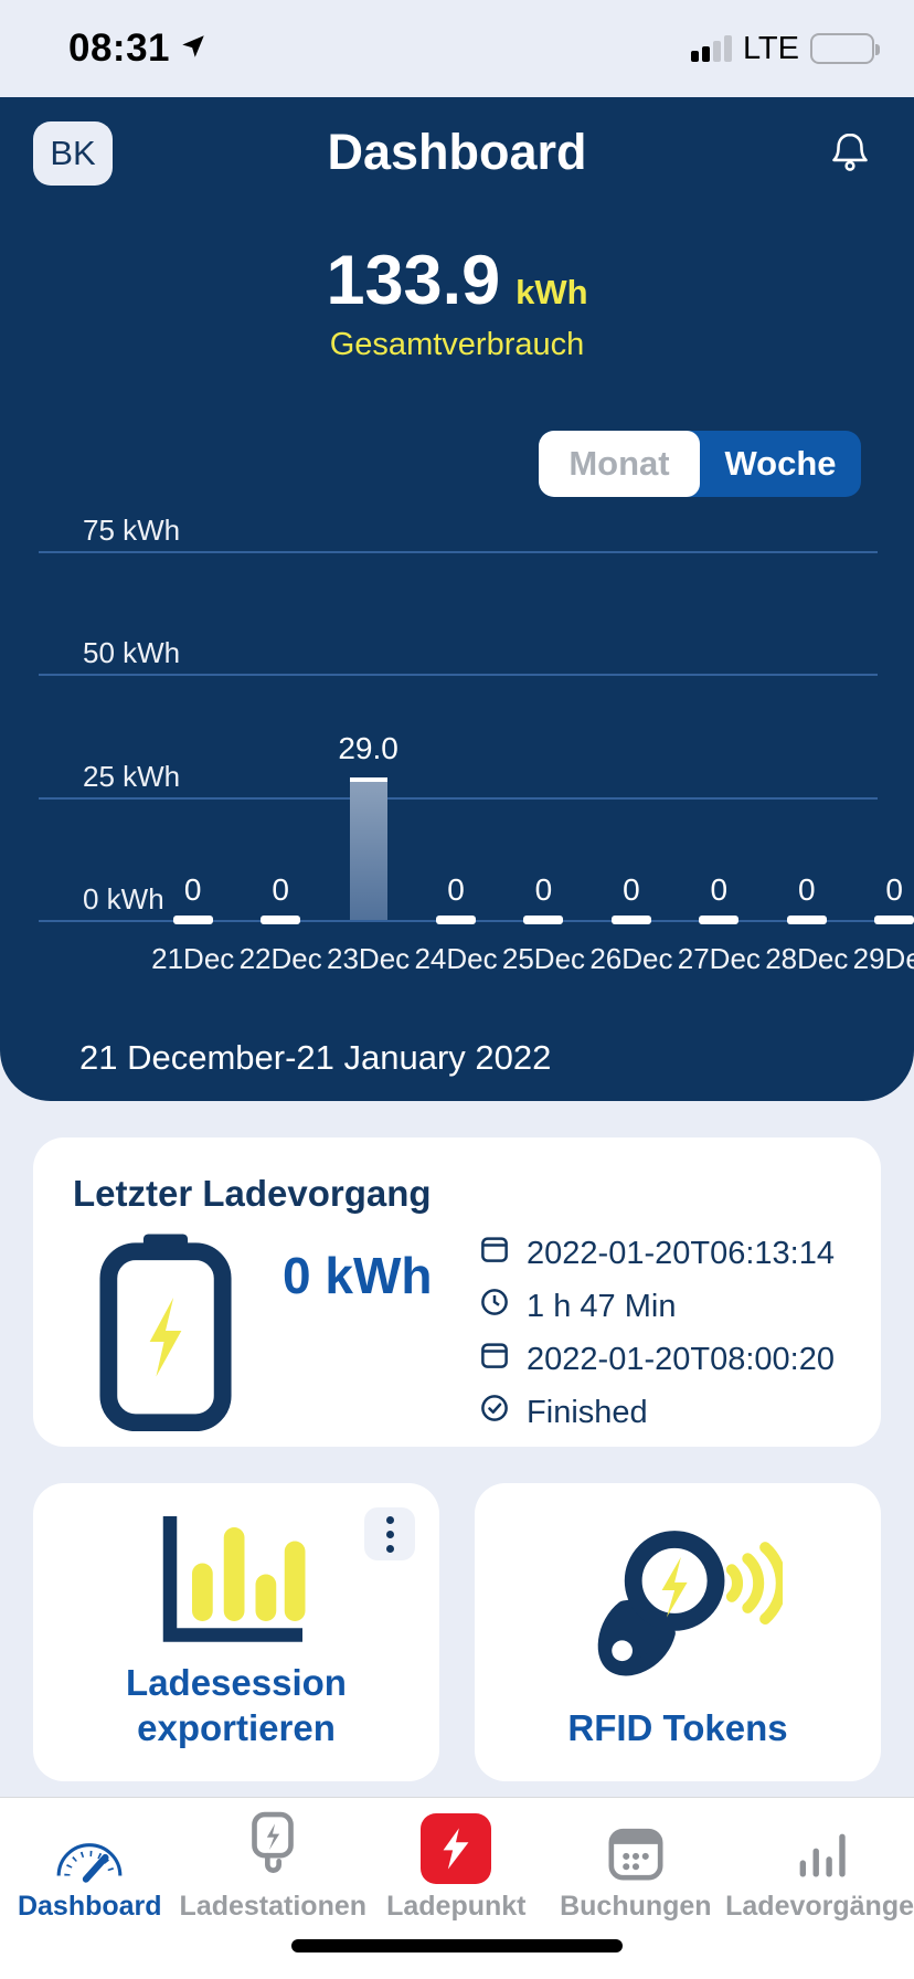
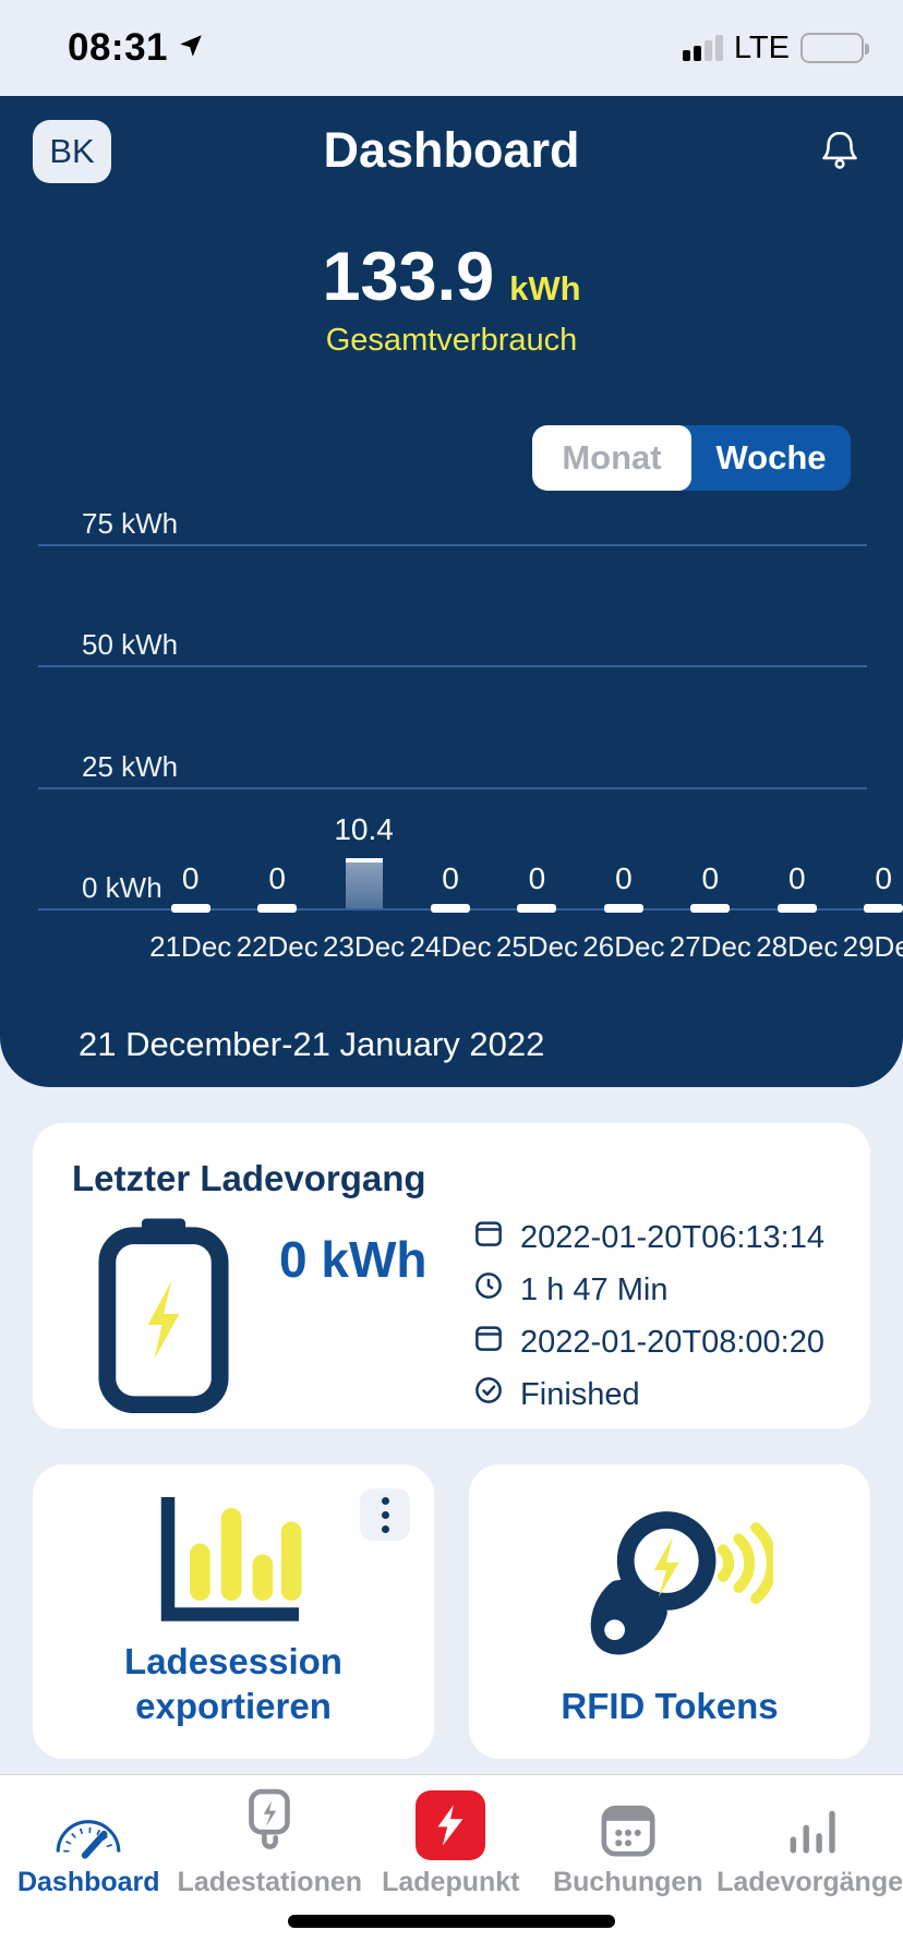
23Dec: 29.0 -> 10.4
